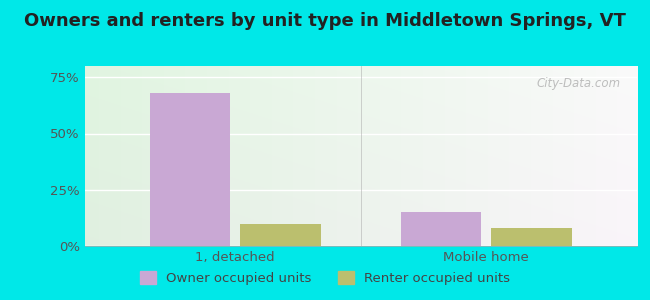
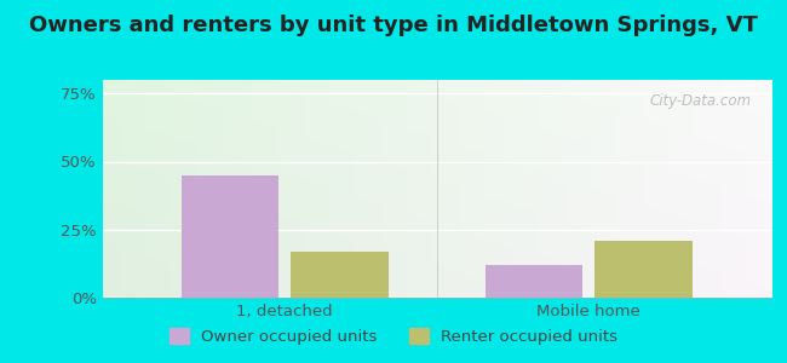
Owner occupied units/1, detached: 68% -> 45%
Renter occupied units/1, detached: 10% -> 17%
Owner occupied units/Mobile home: 15% -> 12%
Renter occupied units/Mobile home: 8% -> 21%
